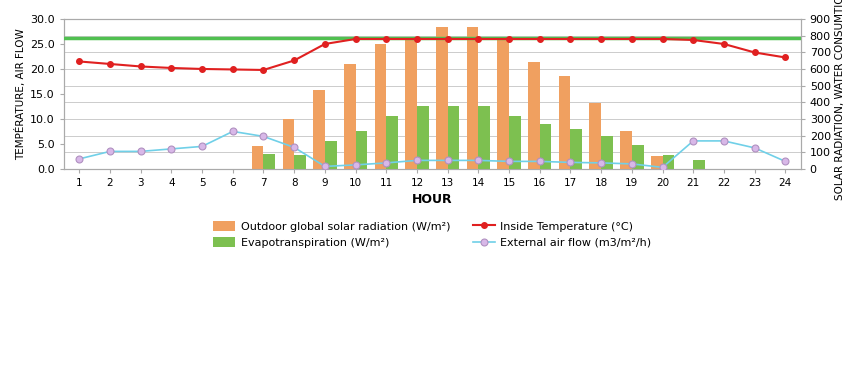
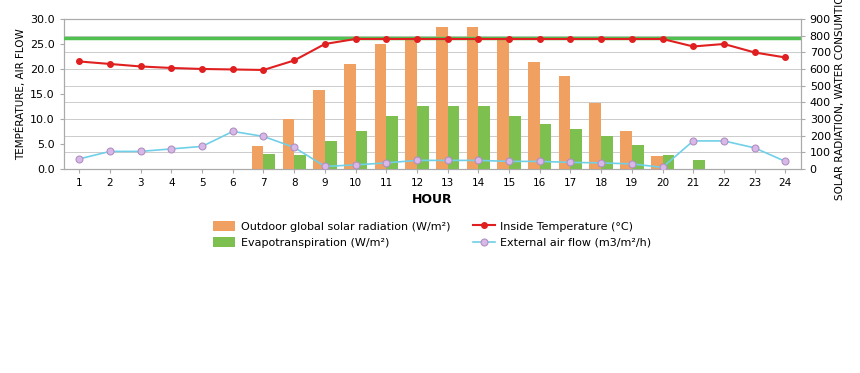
Inside Temperature (°C)/21: 25.8 -> 24.5
